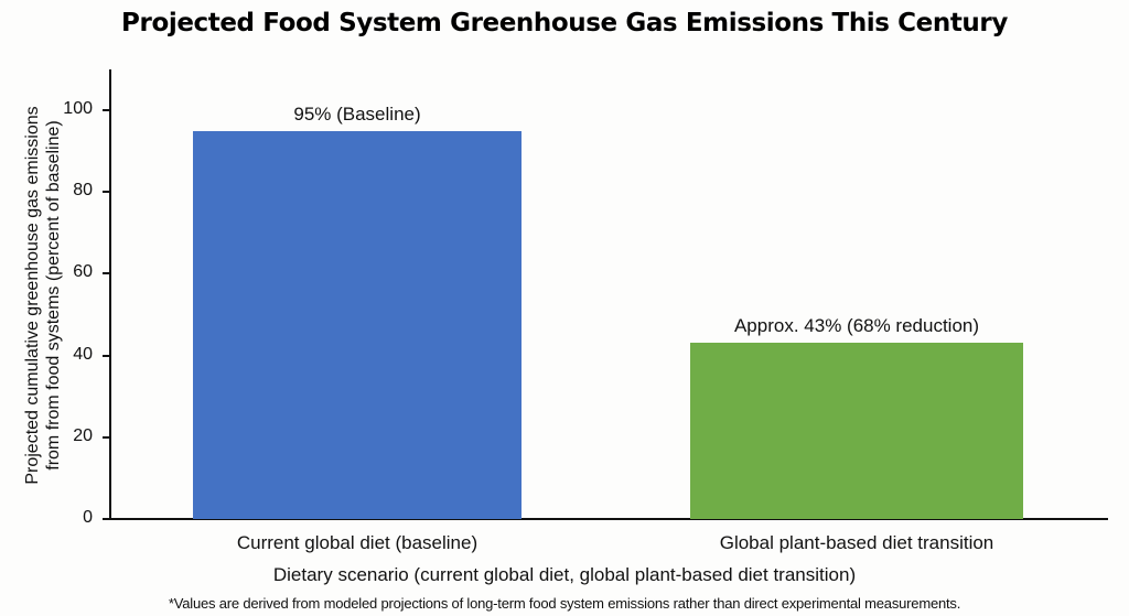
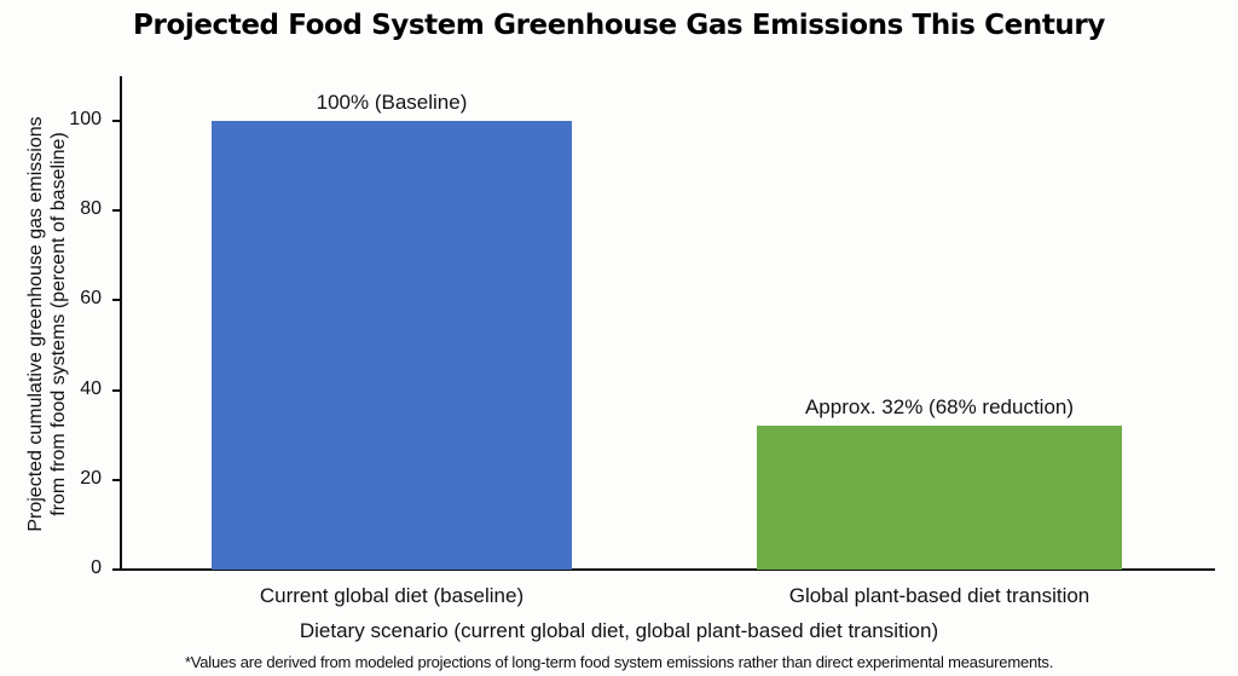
Current global diet (baseline): 95% -> 100%
Global plant-based diet transition: 43% -> 32%
